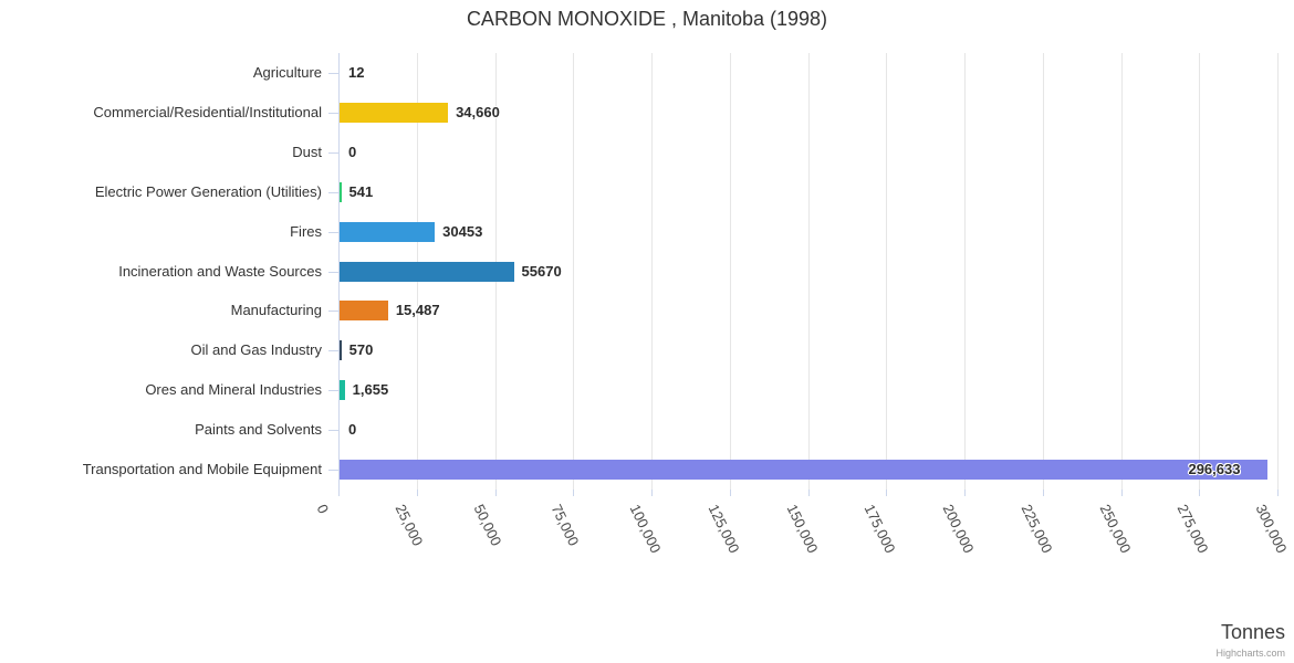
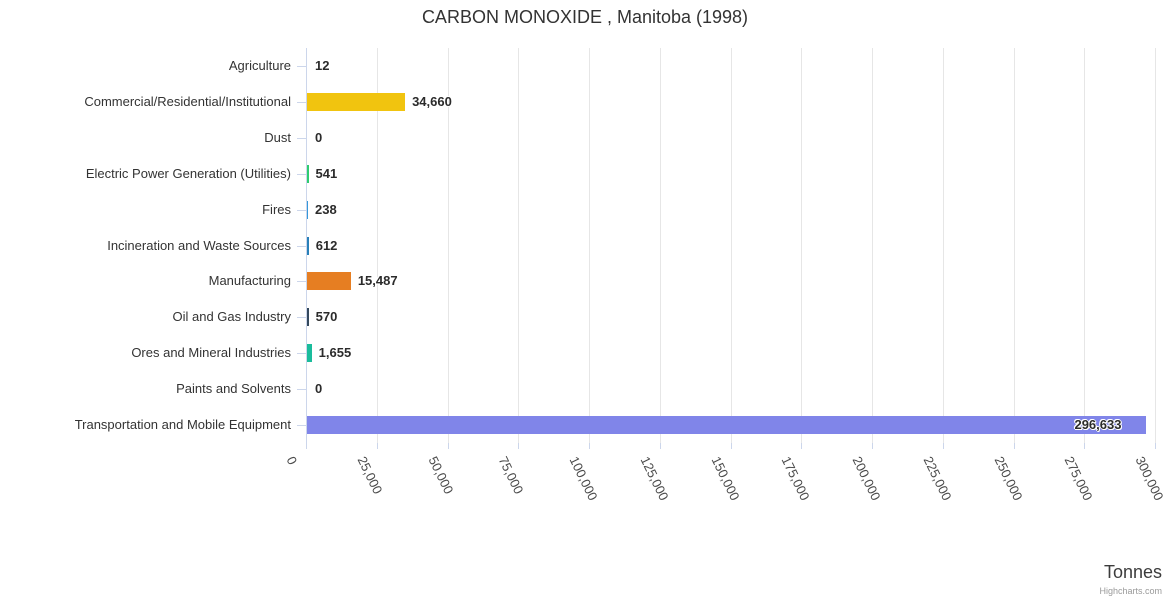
Fires: 30453 -> 238
Incineration and Waste Sources: 55670 -> 612
